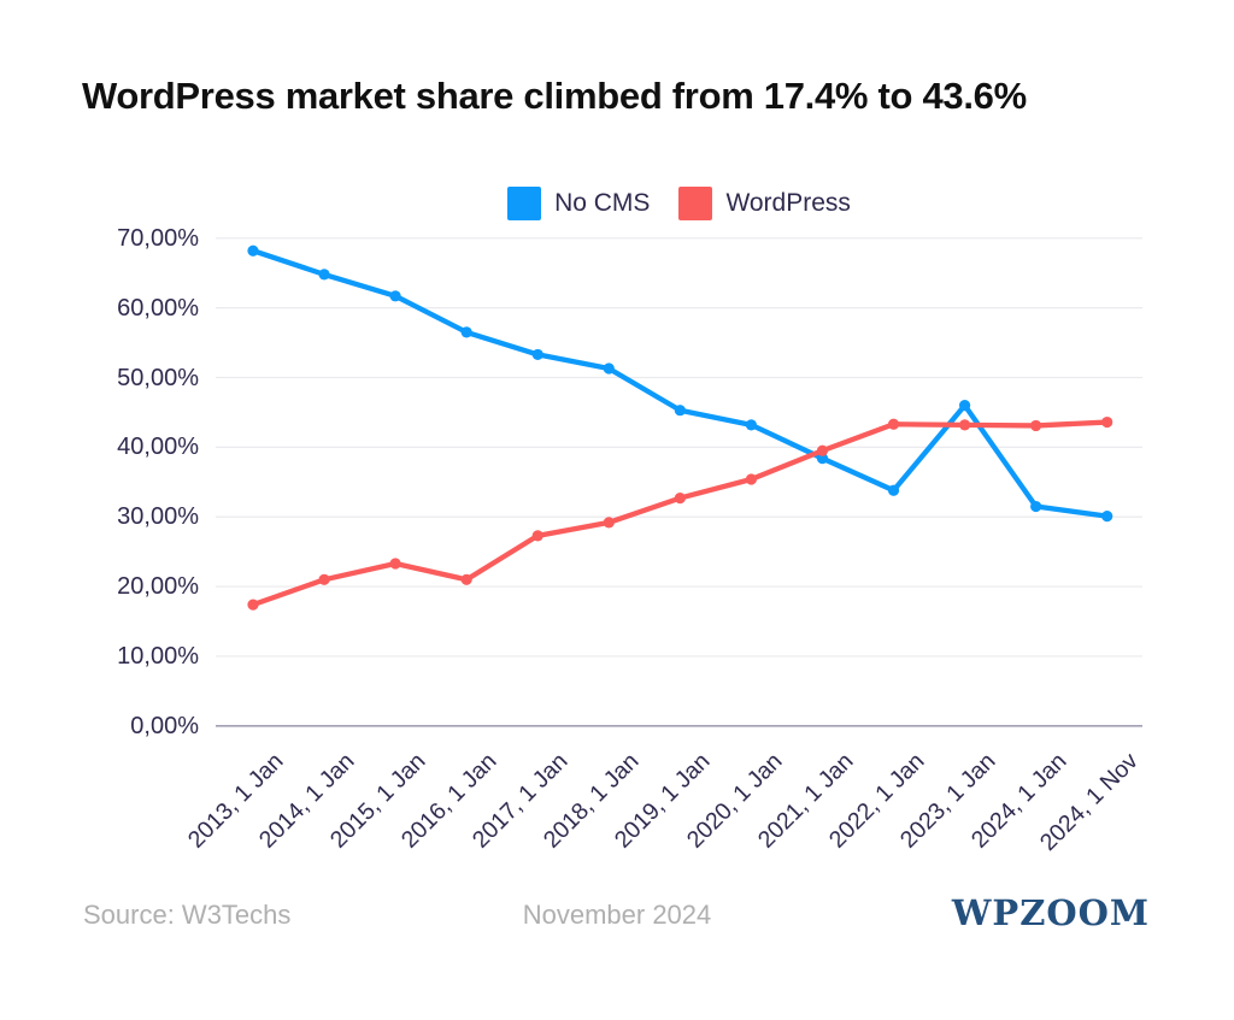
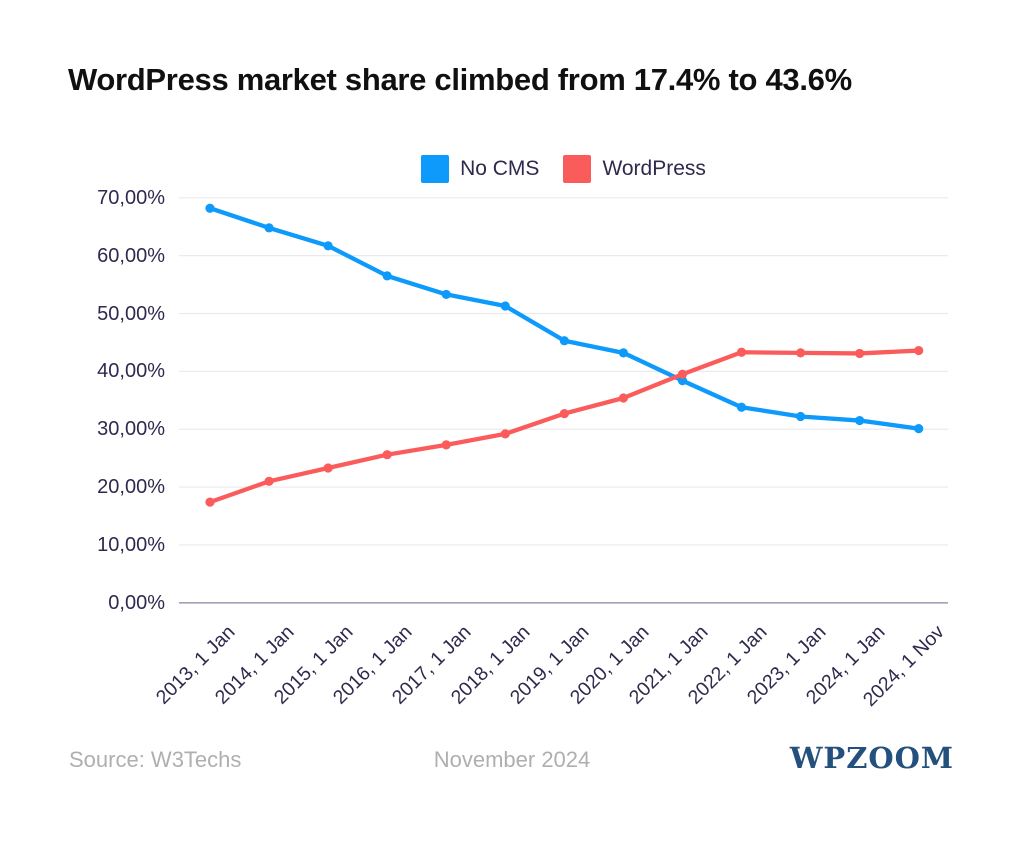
WordPress/2016, 1 Jan: 21% -> 26%
No CMS/2023, 1 Jan: 46% -> 32%
